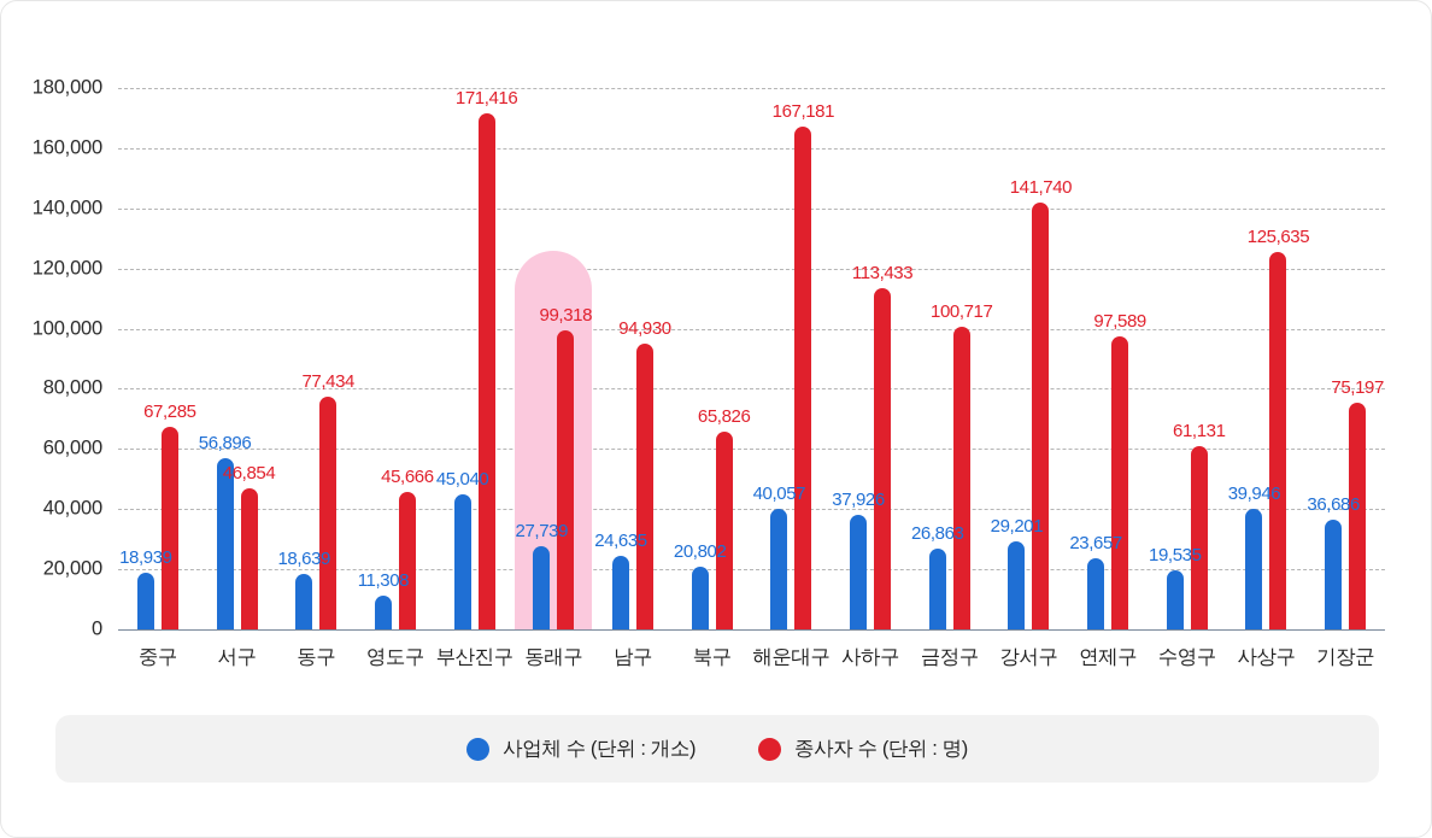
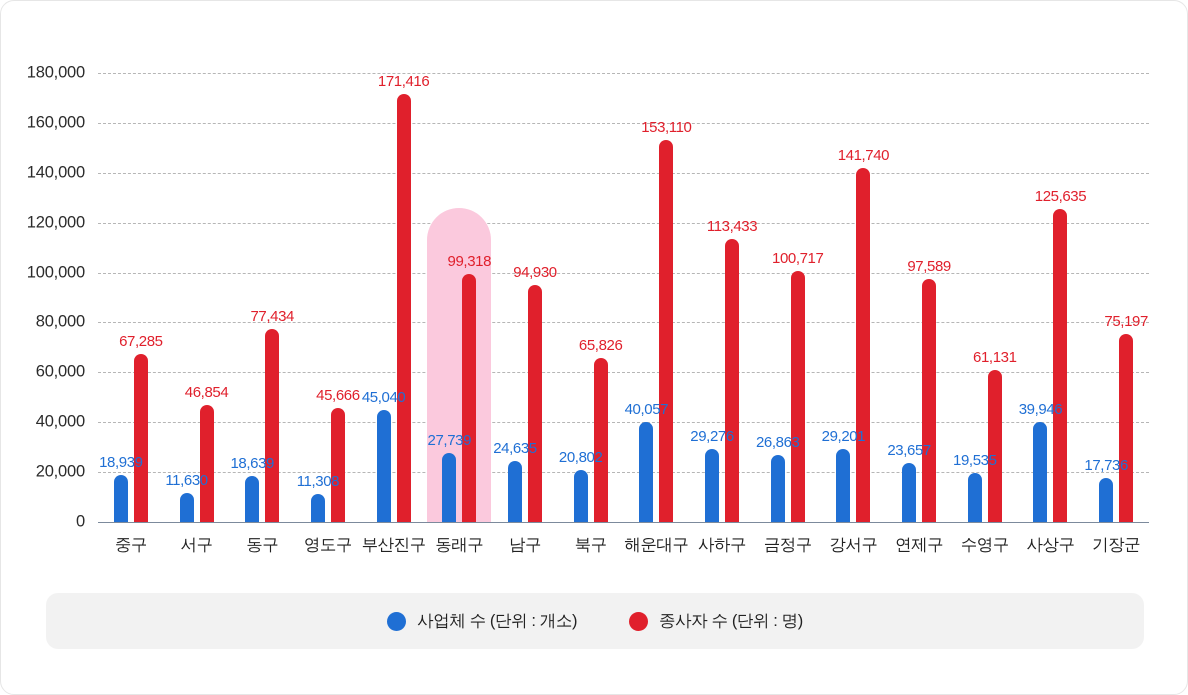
사업체 수 (단위 : 개소)/서구: 56,896 -> 11,630
종사자 수 (단위 : 명)/해운대구: 167,181 -> 153,110
사업체 수 (단위 : 개소)/사하구: 37,926 -> 29,276
사업체 수 (단위 : 개소)/기장군: 36,686 -> 17,736
